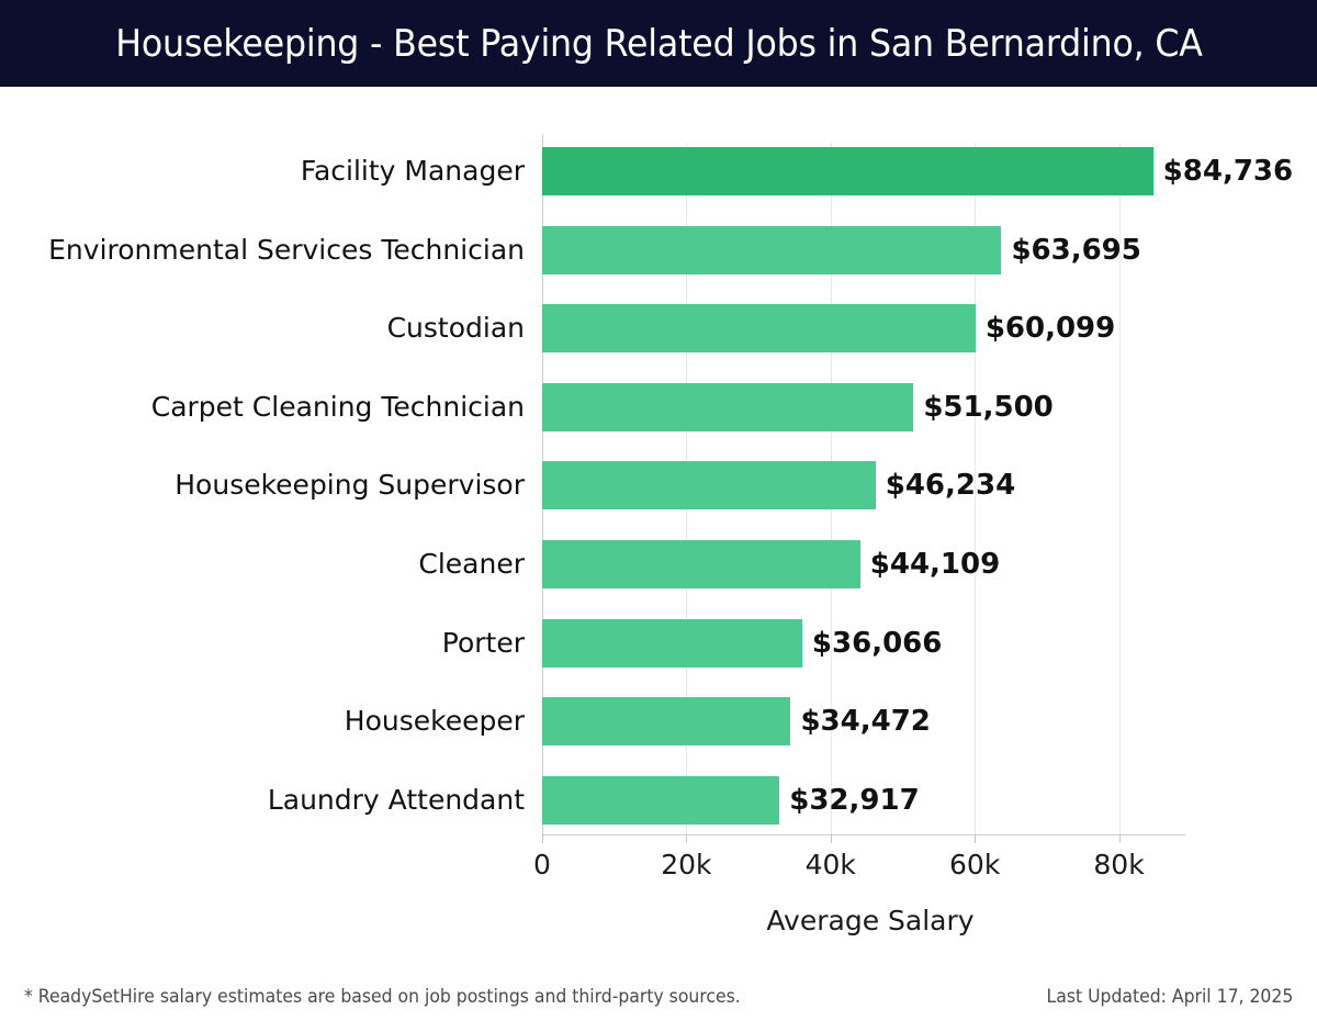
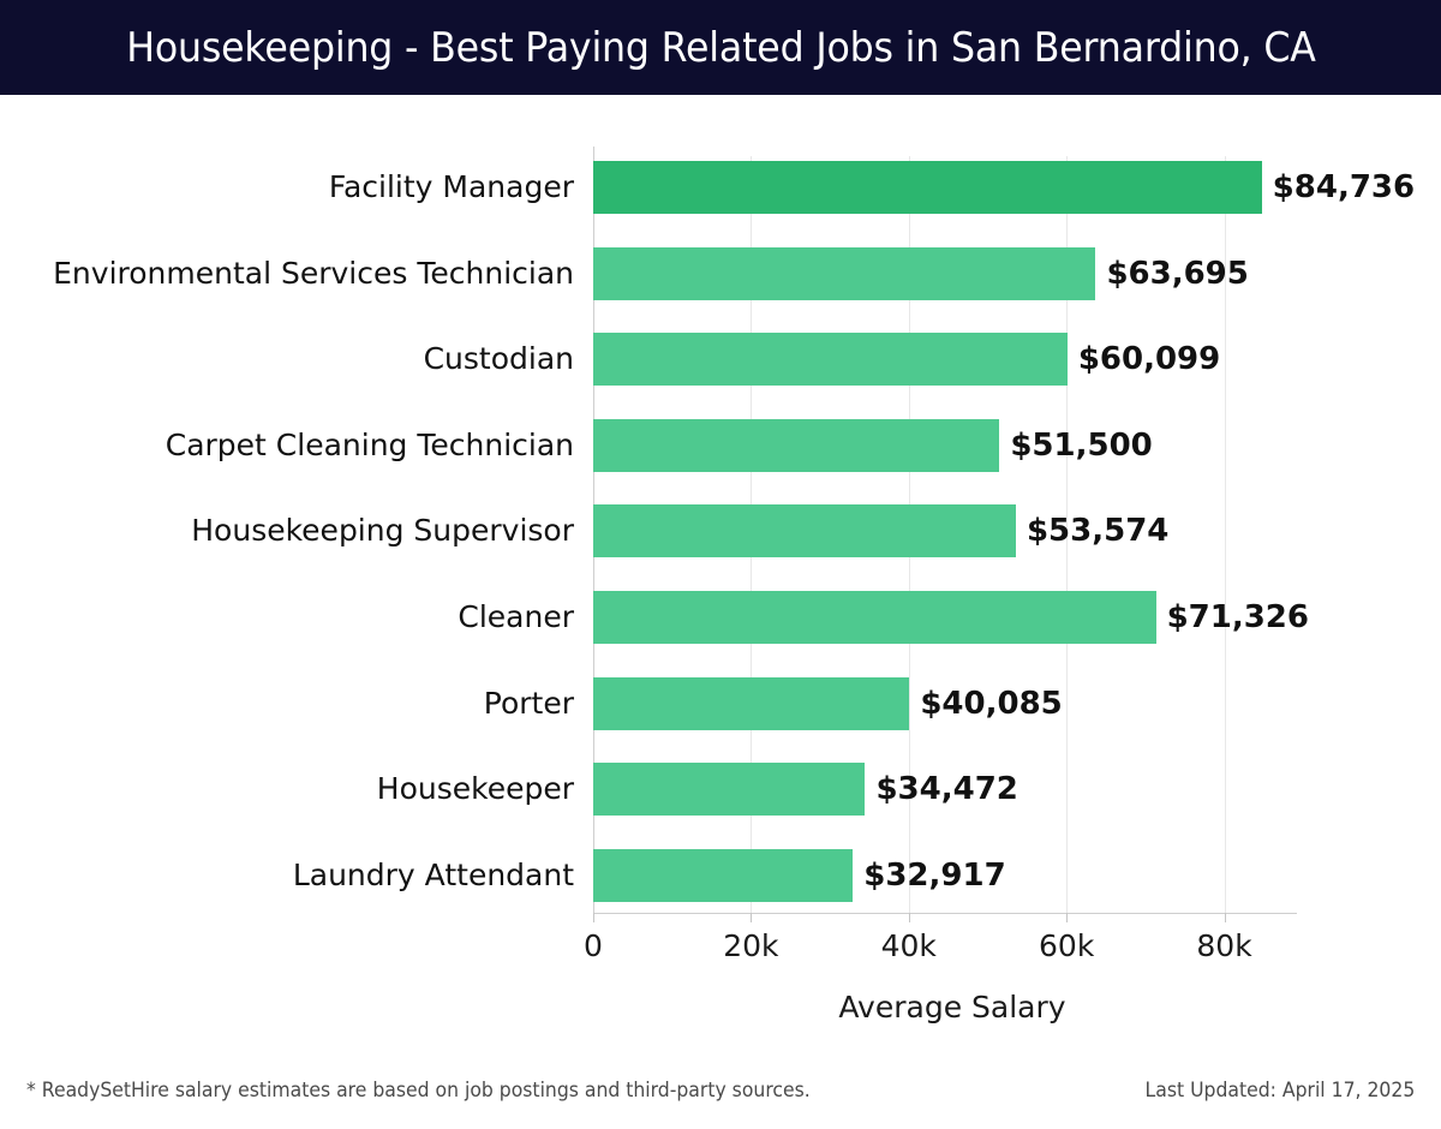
Housekeeping Supervisor: $46,234 -> $53,574
Cleaner: $44,109 -> $71,326
Porter: $36,066 -> $40,085
